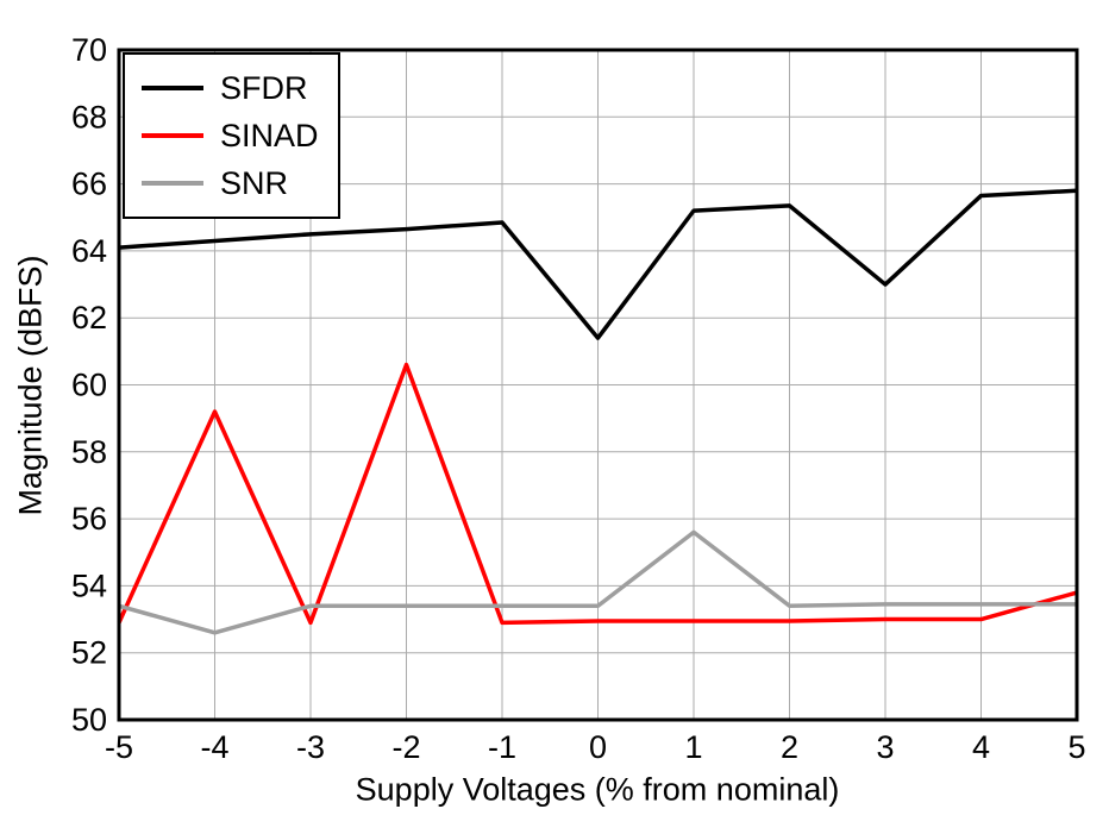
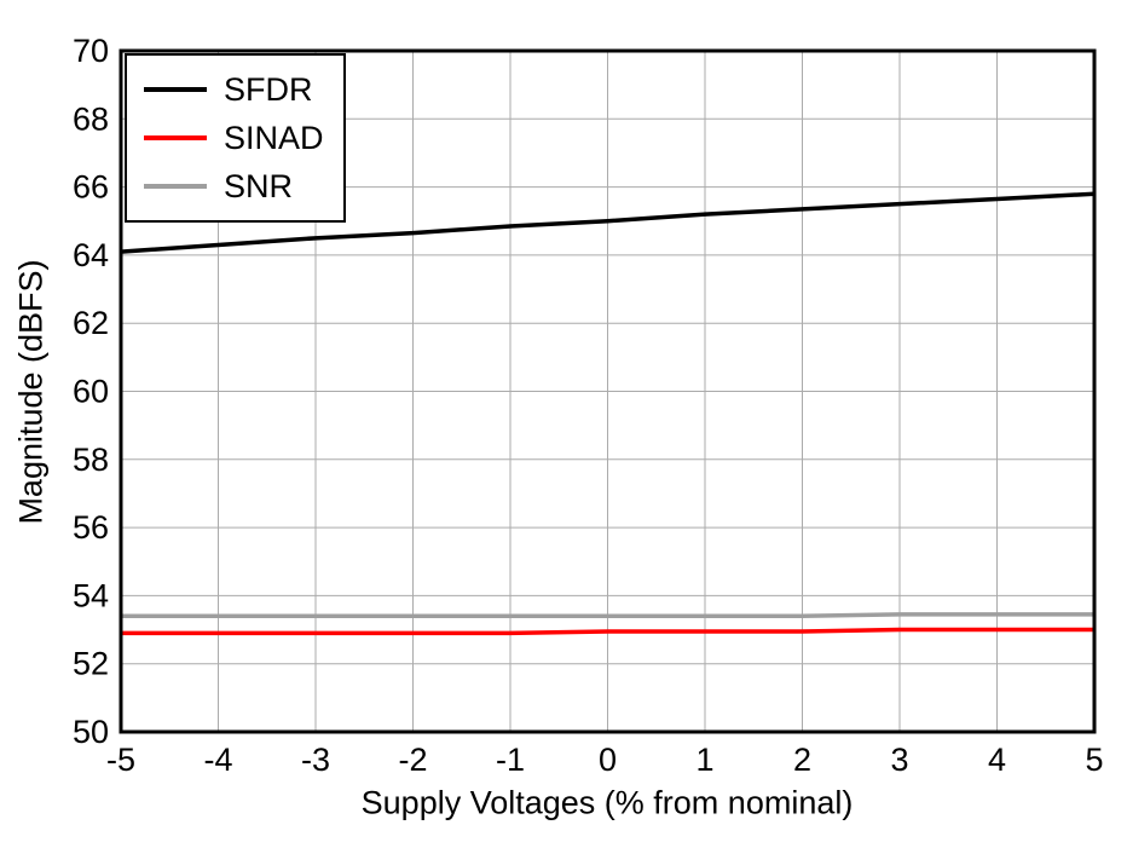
SINAD/-4: 59.2 -> 52.9
SNR/-4: 52.6 -> 53.4
SINAD/-2: 60.6 -> 52.9
SFDR/0: 61.4 -> 65.0
SNR/1: 55.6 -> 53.4
SFDR/3: 63.0 -> 65.5
SINAD/5: 53.8 -> 53.0
